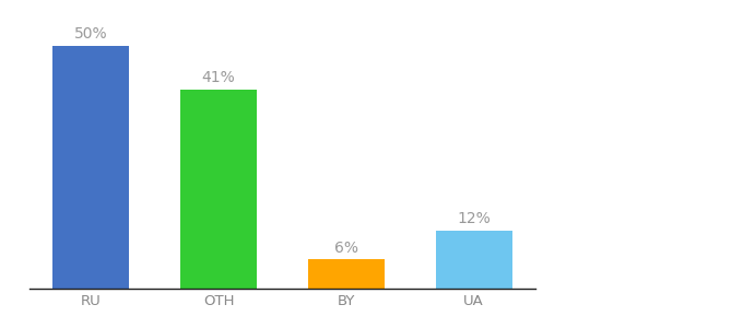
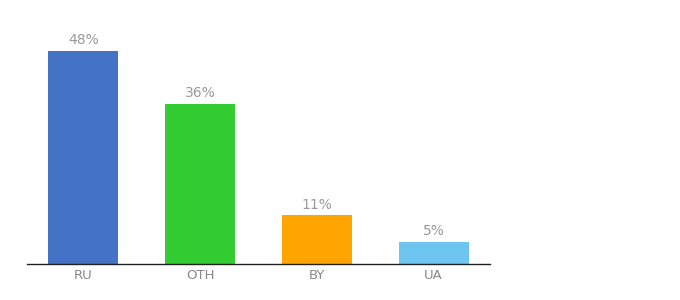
RU: 50% -> 48%
OTH: 41% -> 36%
BY: 6% -> 11%
UA: 12% -> 5%
